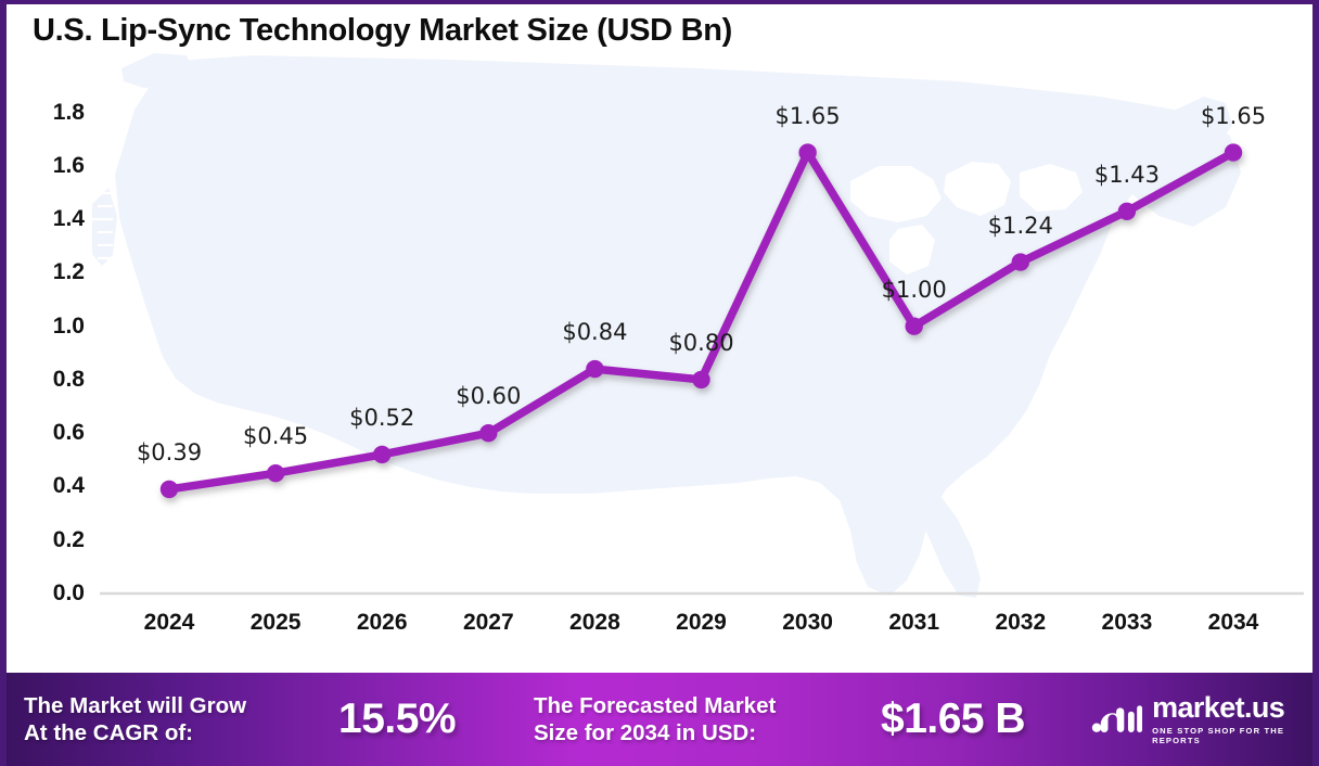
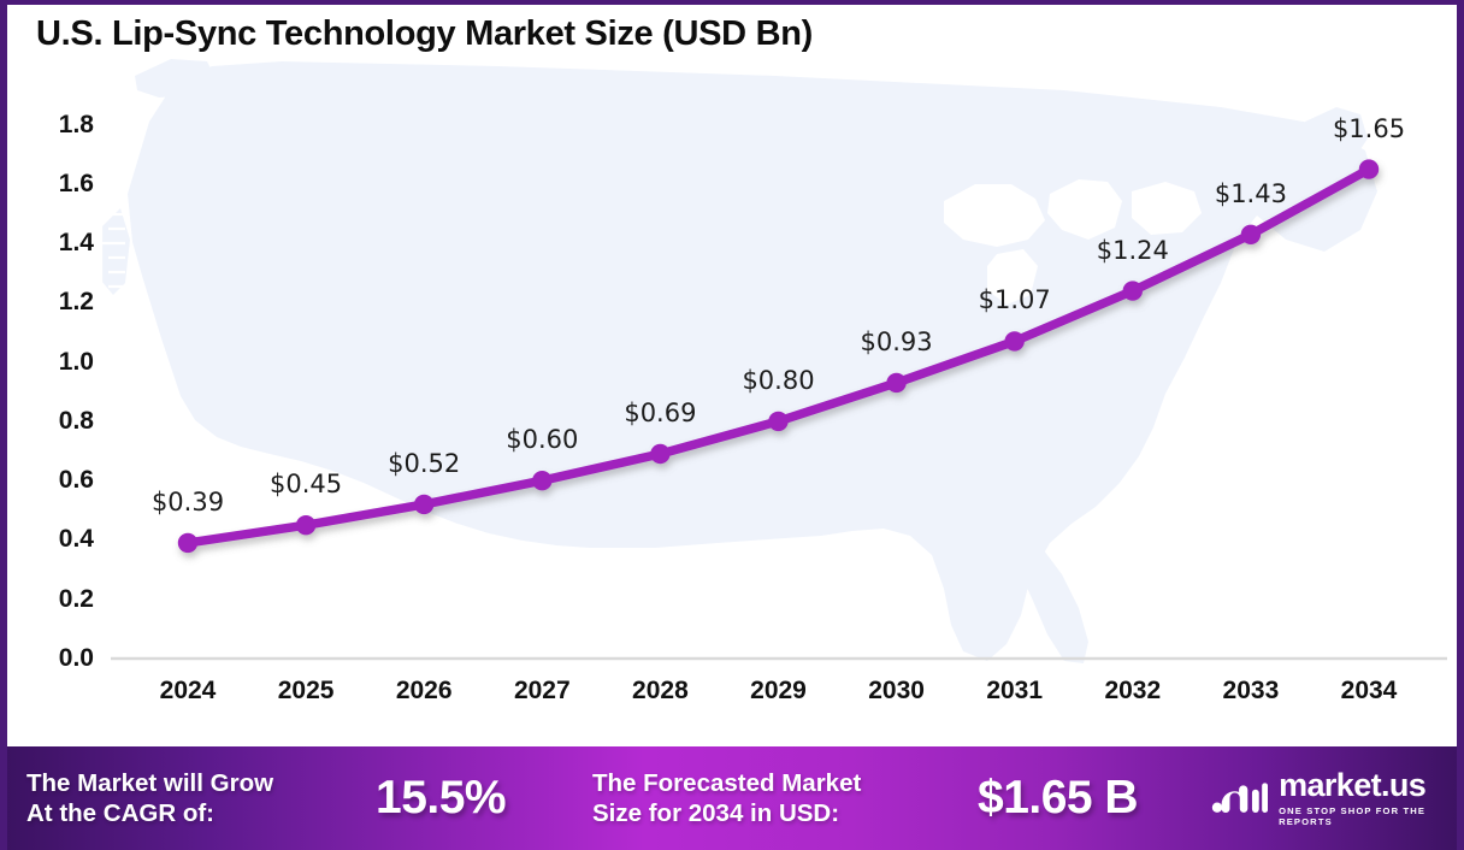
2028: $0.84 -> $0.69
2030: $1.65 -> $0.93
2031: $1.00 -> $1.07
